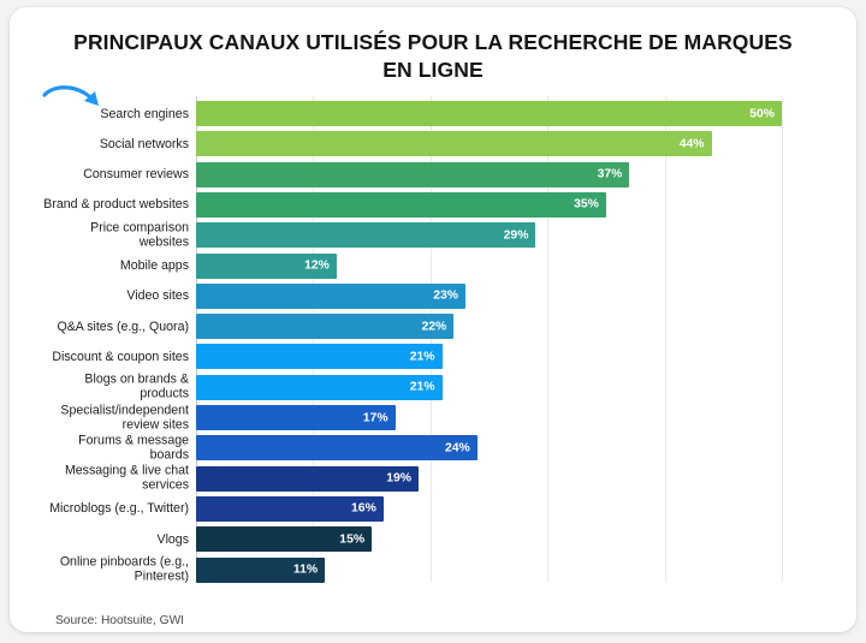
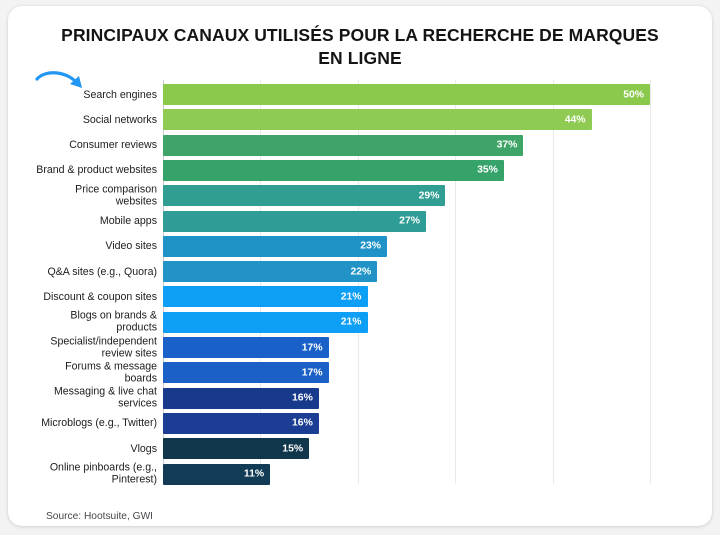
Mobile apps: 12% -> 27%
Forums & message boards: 24% -> 17%
Messaging & live chat services: 19% -> 16%
